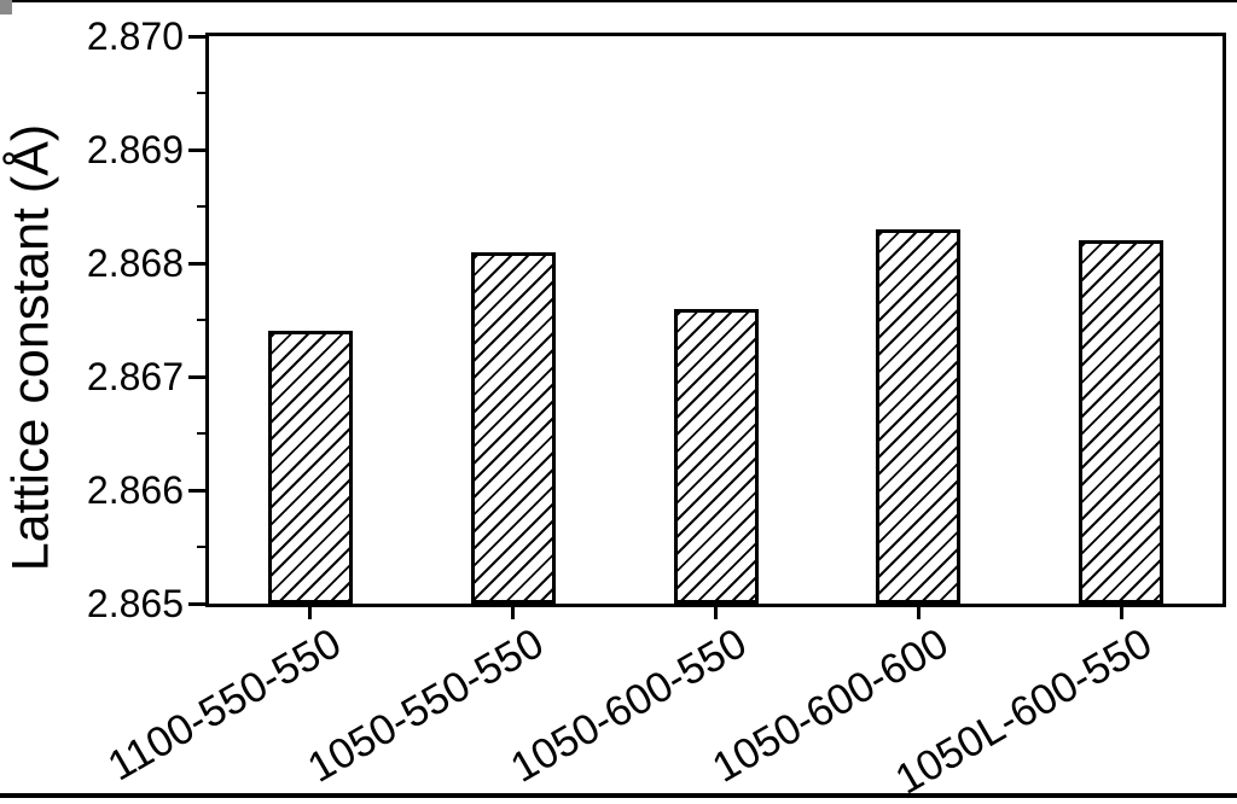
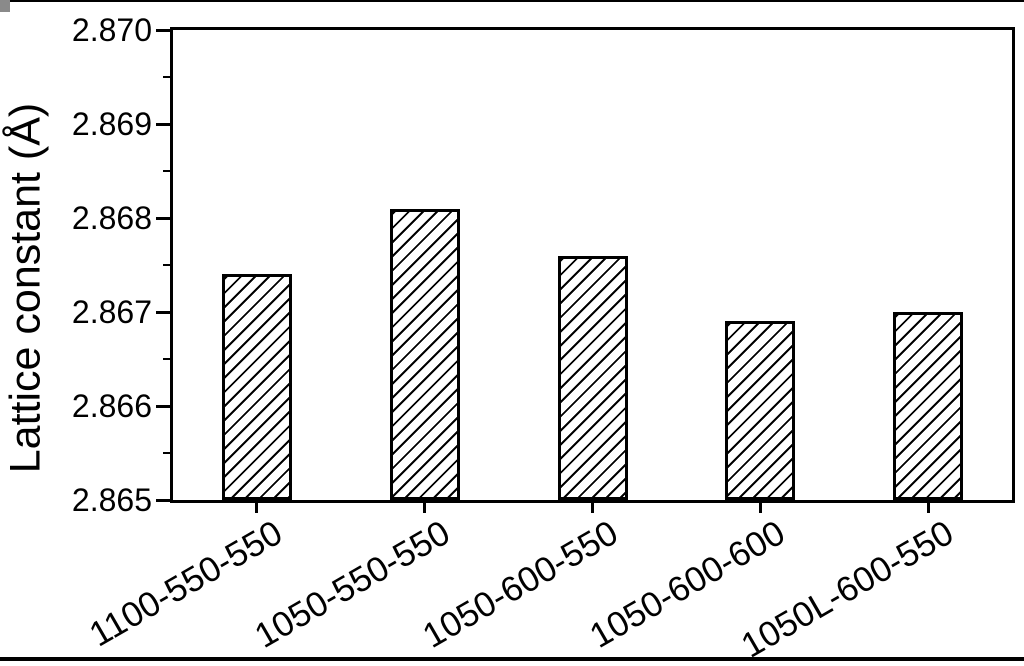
1050-600-600: 2.8683 -> 2.8669
1050L-600-550: 2.8682 -> 2.8670
